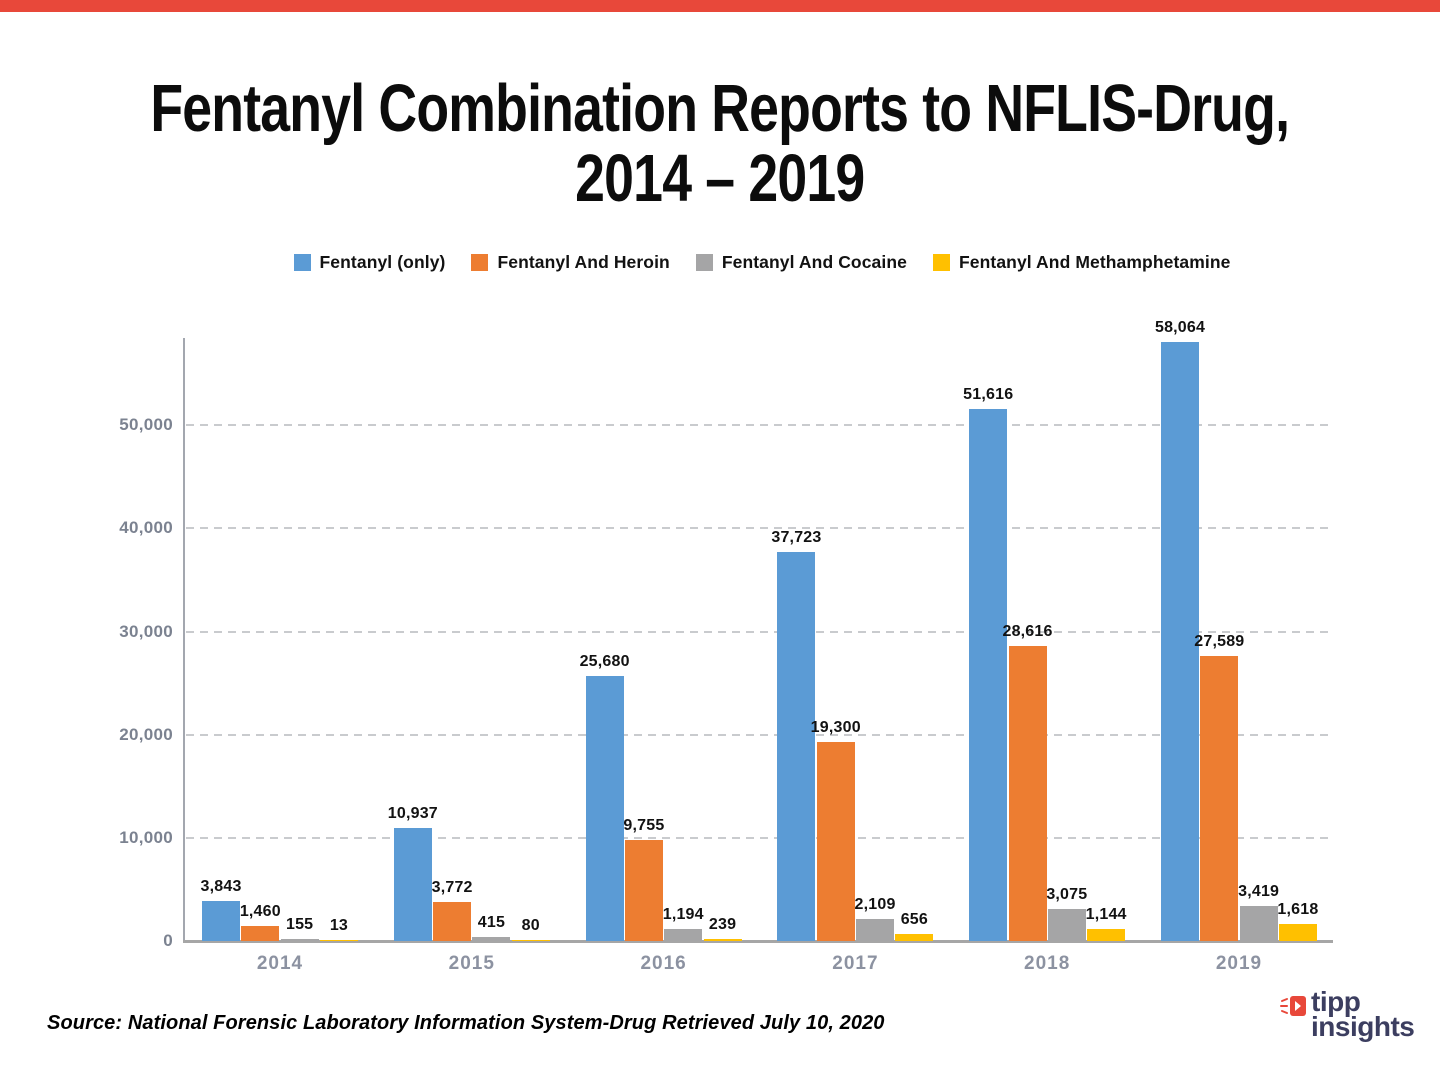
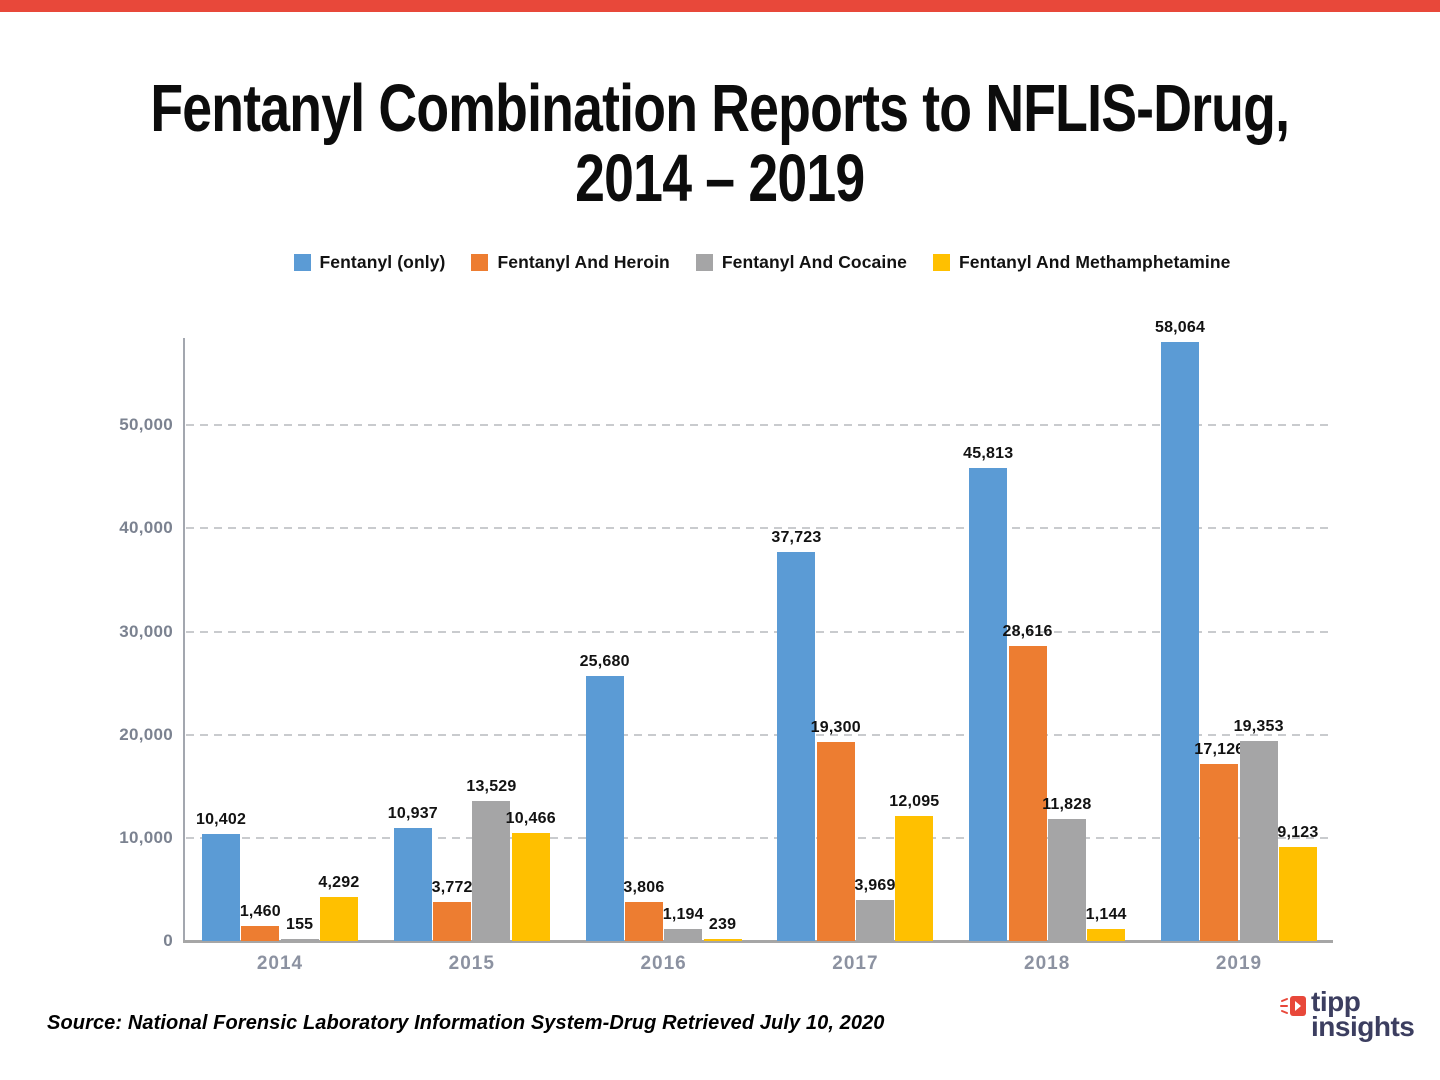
Fentanyl (only)/2014: 3,843 -> 10,402
Fentanyl And Methamphetamine/2014: 13 -> 4,292
Fentanyl And Cocaine/2015: 415 -> 13,529
Fentanyl And Methamphetamine/2015: 80 -> 10,466
Fentanyl And Heroin/2016: 9,755 -> 3,806
Fentanyl And Cocaine/2017: 2,109 -> 3,969
Fentanyl And Methamphetamine/2017: 656 -> 12,095
Fentanyl (only)/2018: 51,616 -> 45,813
Fentanyl And Cocaine/2018: 3,075 -> 11,828
Fentanyl And Heroin/2019: 27,589 -> 17,126
Fentanyl And Cocaine/2019: 3,419 -> 19,353
Fentanyl And Methamphetamine/2019: 1,618 -> 9,123
